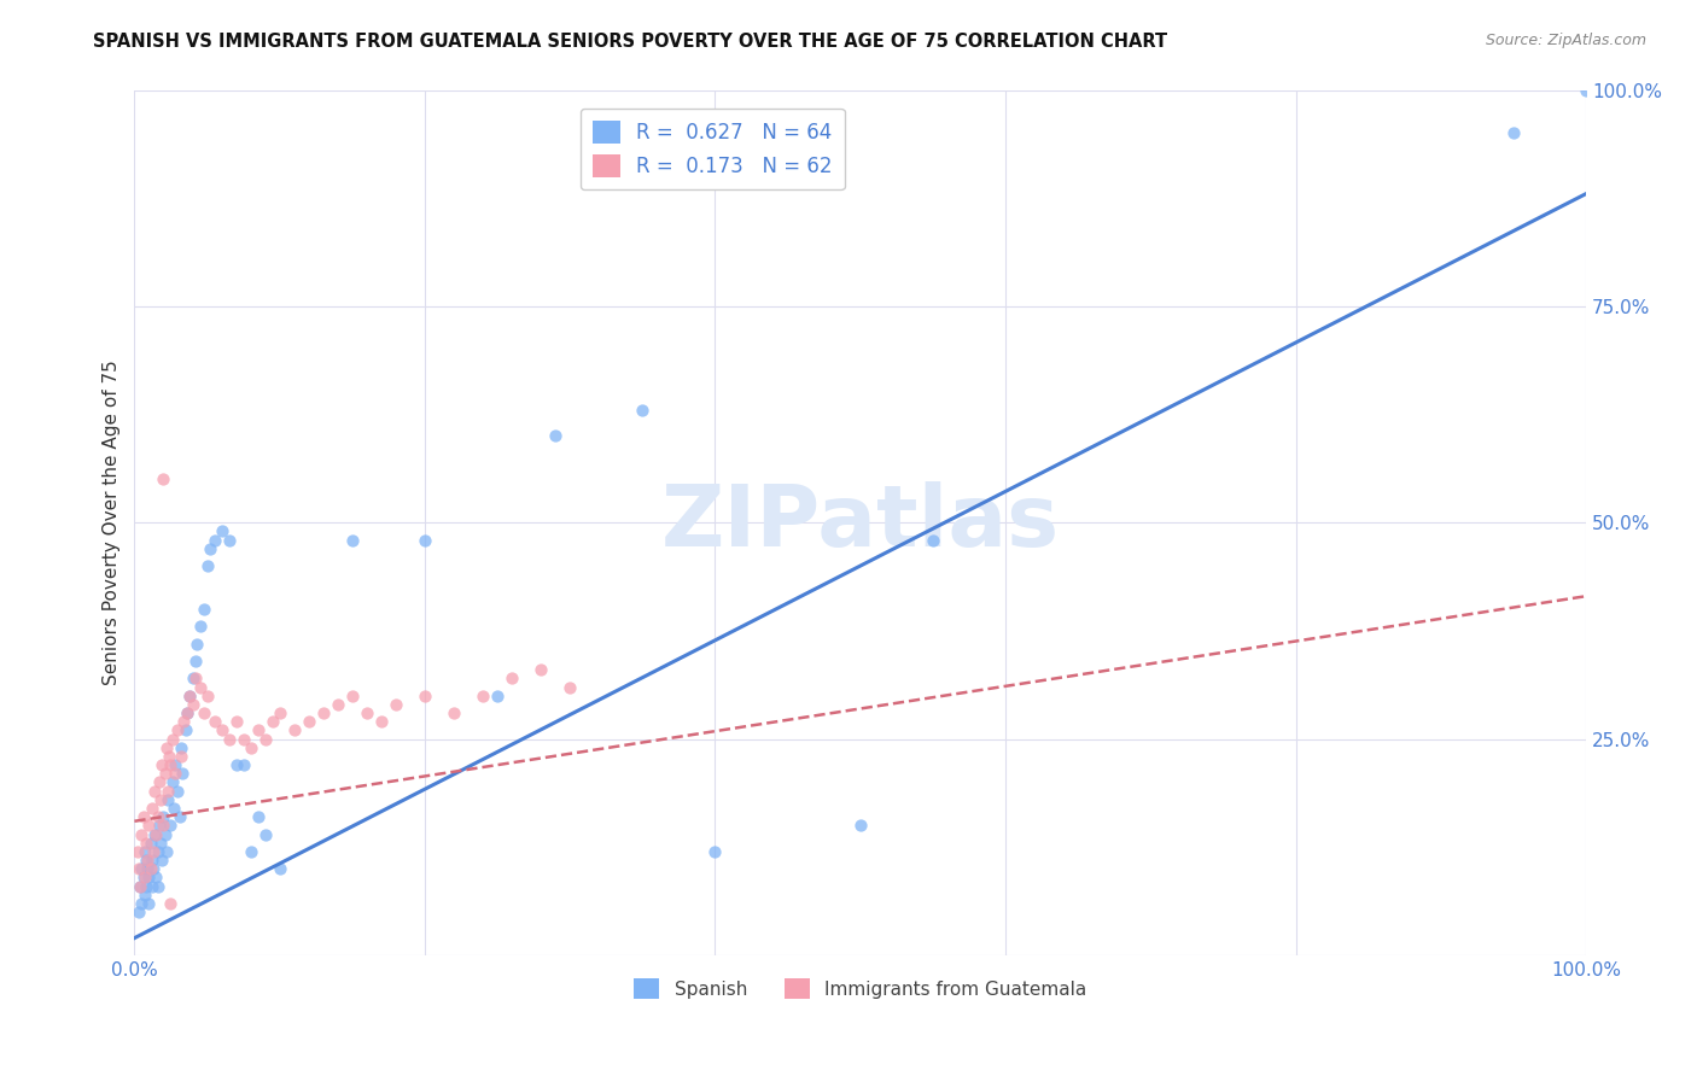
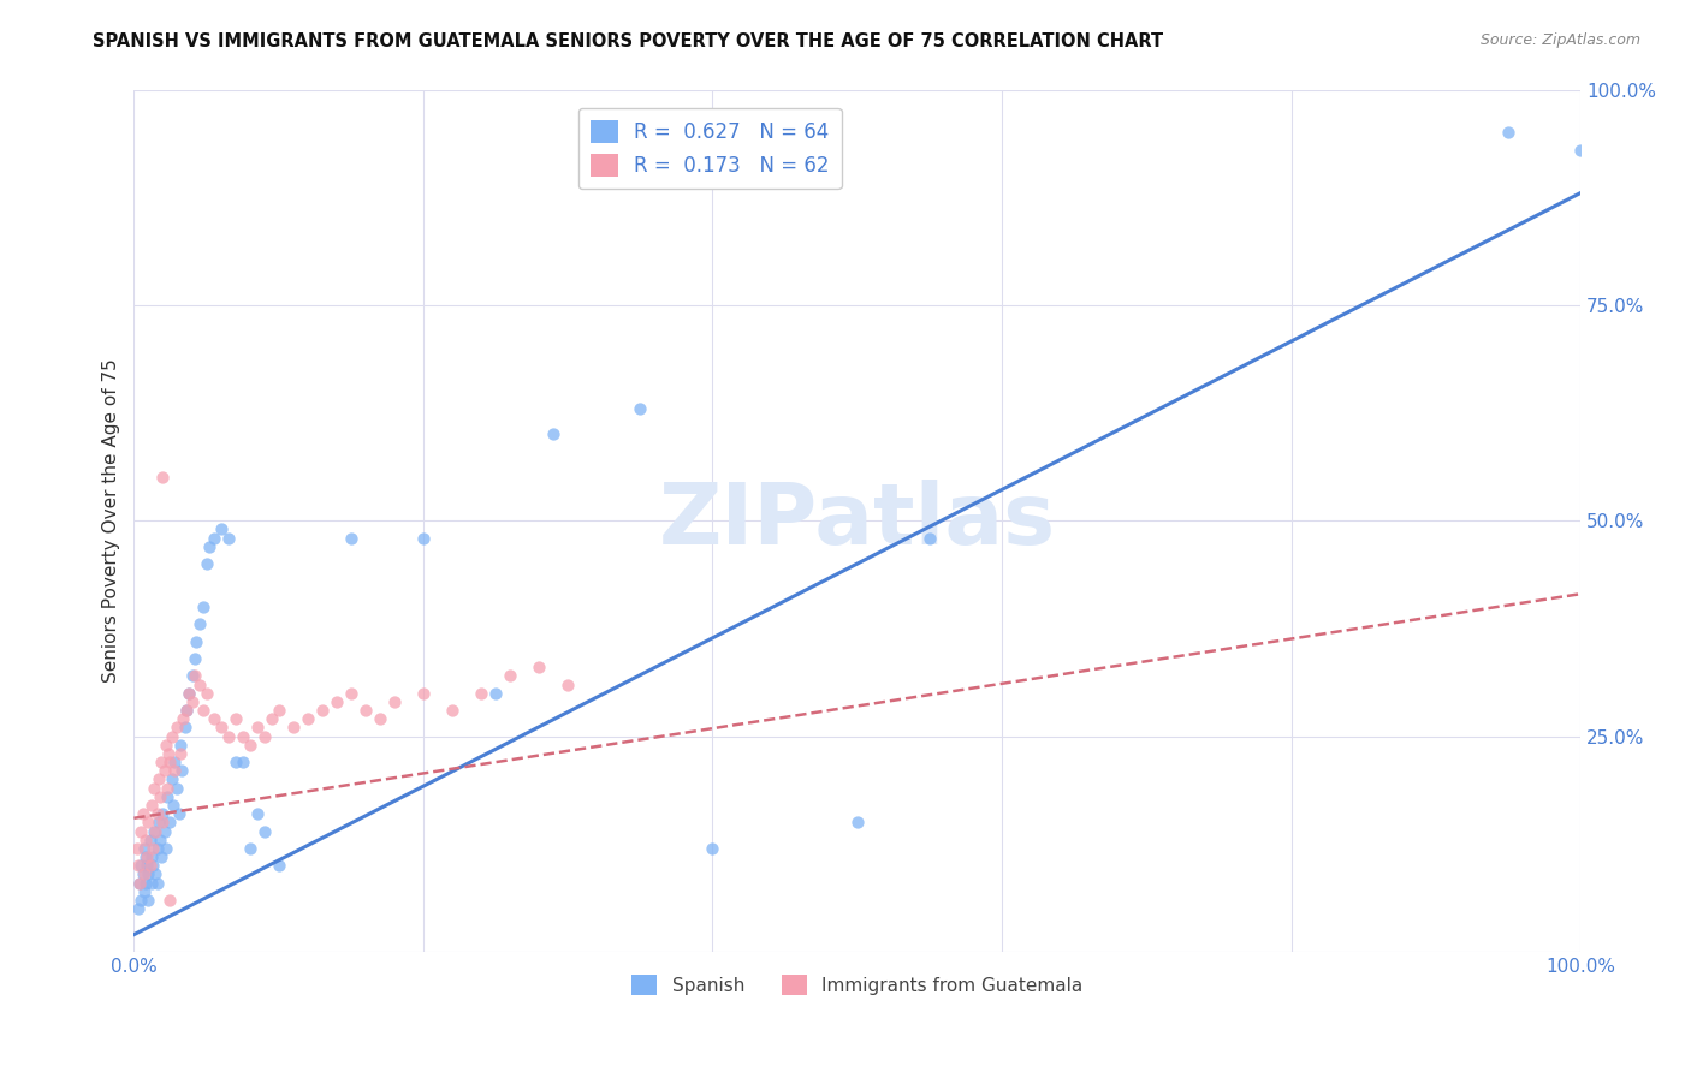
Spanish/100.0%: 100% -> 93%
